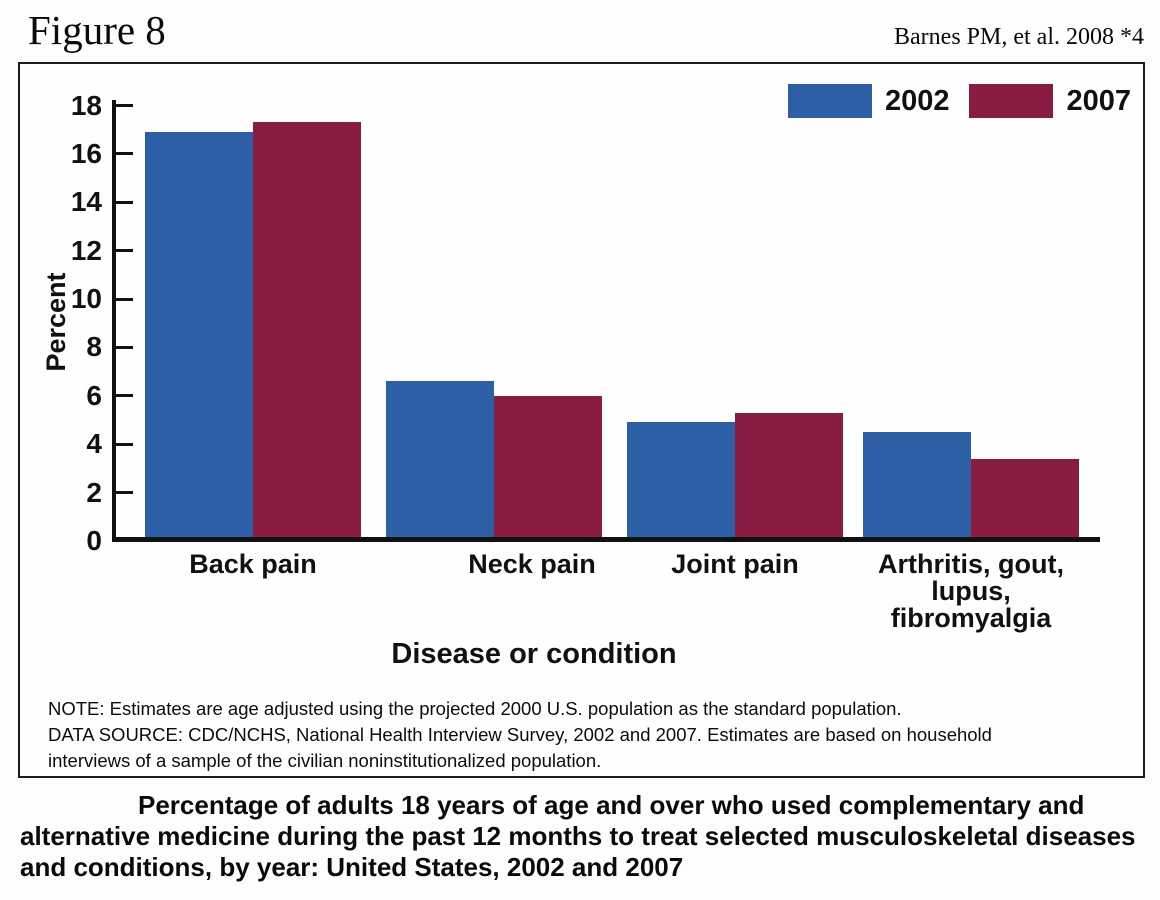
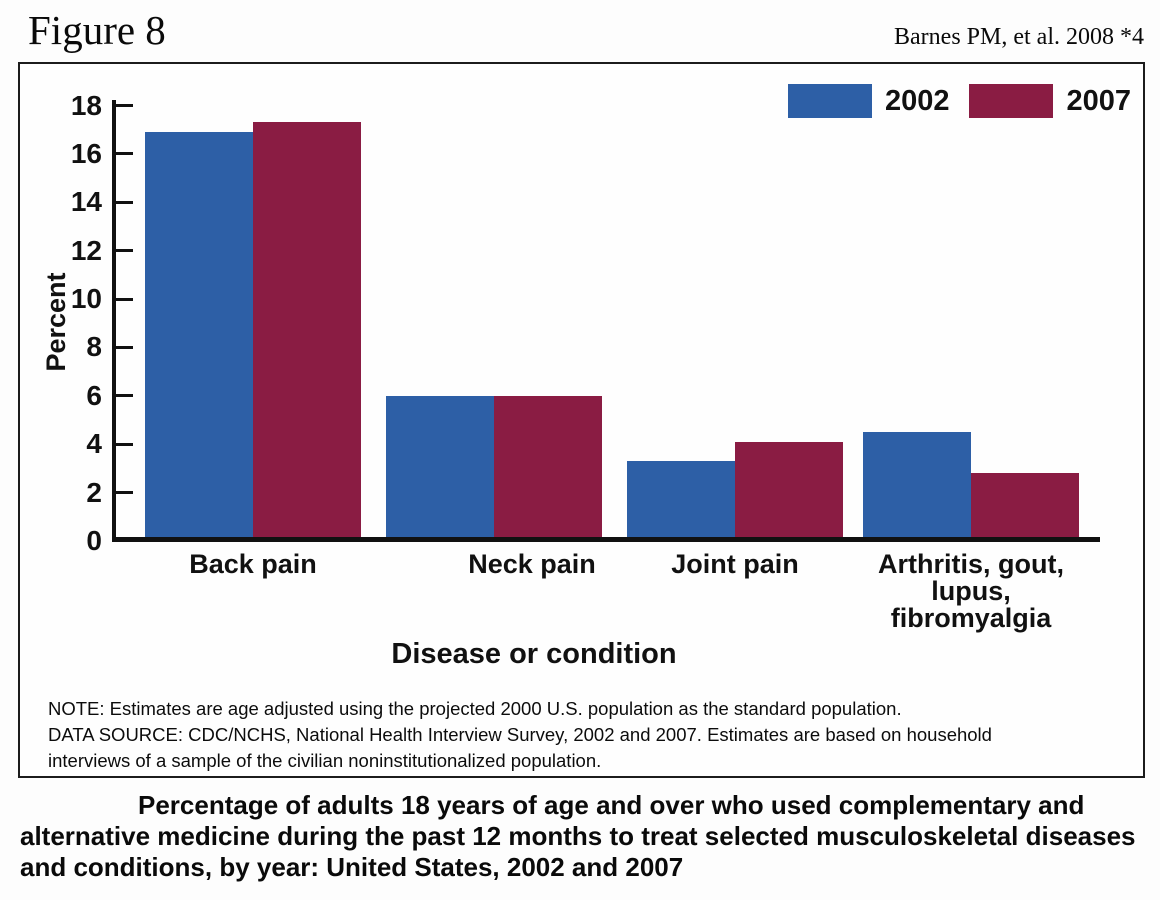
2002/Neck pain: 6.6 -> 6.0
2002/Joint pain: 4.9 -> 3.3
2007/Joint pain: 5.3 -> 4.1
2007/Arthritis, gout, lupus, fibromyalgia: 3.4 -> 2.8
